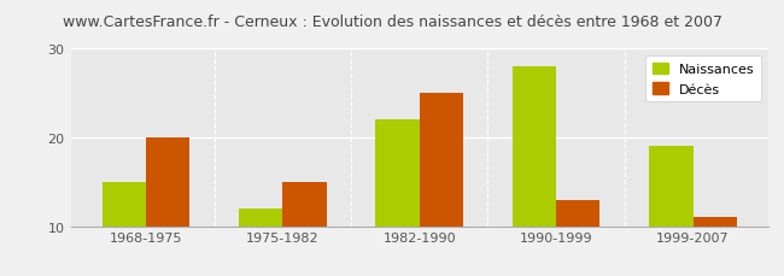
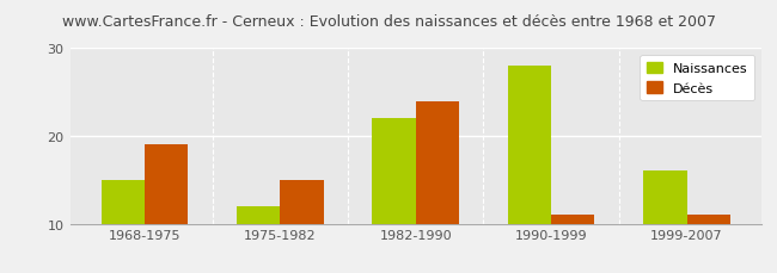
Décès/1968-1975: 20 -> 19
Décès/1982-1990: 25 -> 24
Décès/1990-1999: 13 -> 11
Naissances/1999-2007: 19 -> 16
